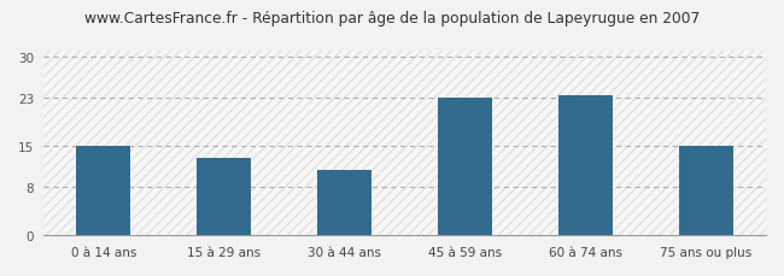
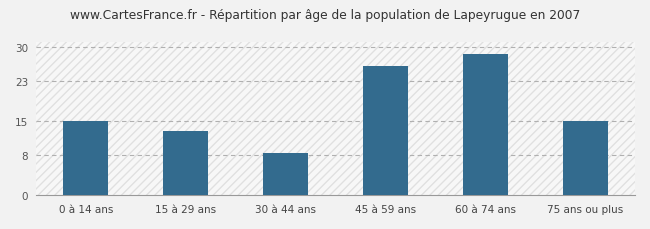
30 à 44 ans: 11.0 -> 8.5
45 à 59 ans: 23.0 -> 26.0
60 à 74 ans: 23.5 -> 28.5
